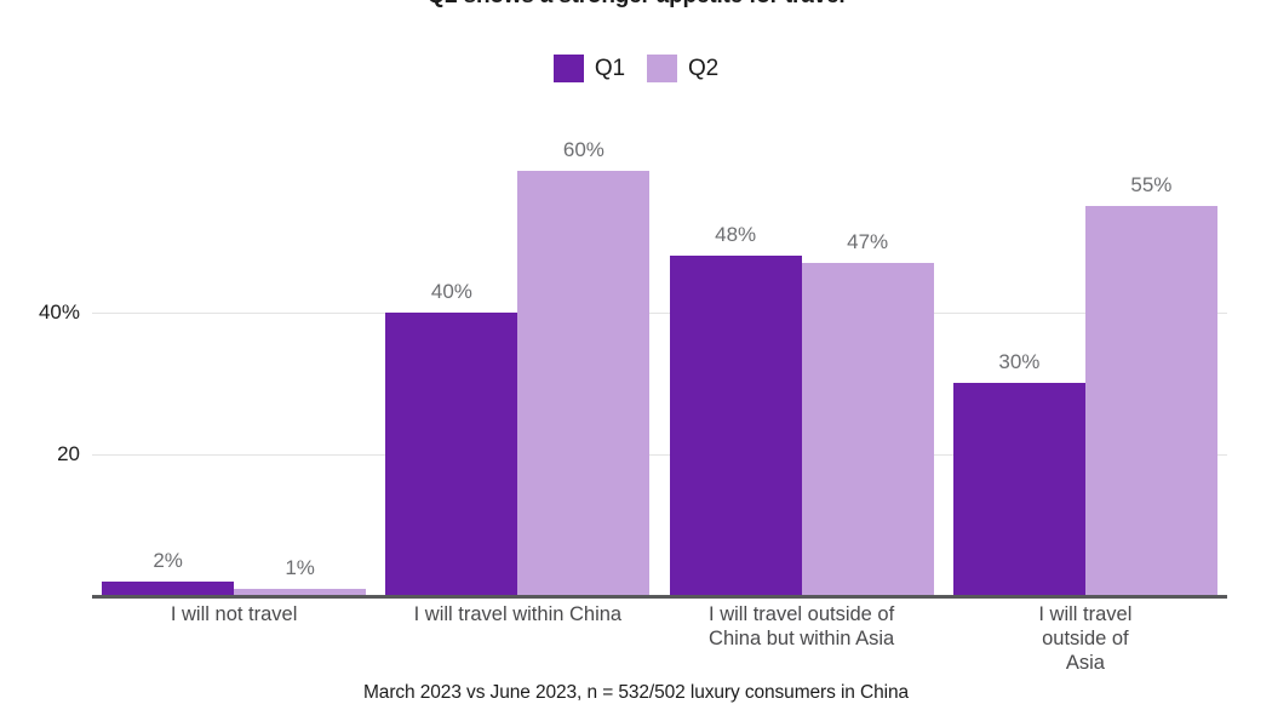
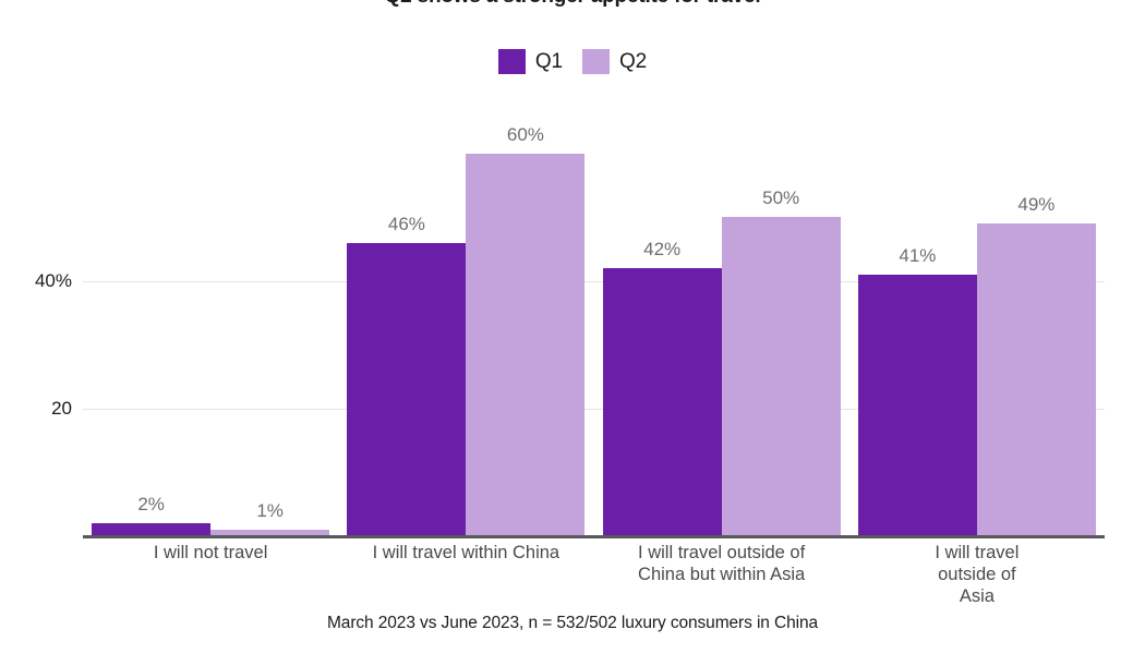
Q1/I will travel within China: 40% -> 46%
Q1/I will travel outside of China but within Asia: 48% -> 42%
Q2/I will travel outside of China but within Asia: 47% -> 50%
Q1/I will travel outside of Asia: 30% -> 41%
Q2/I will travel outside of Asia: 55% -> 49%
